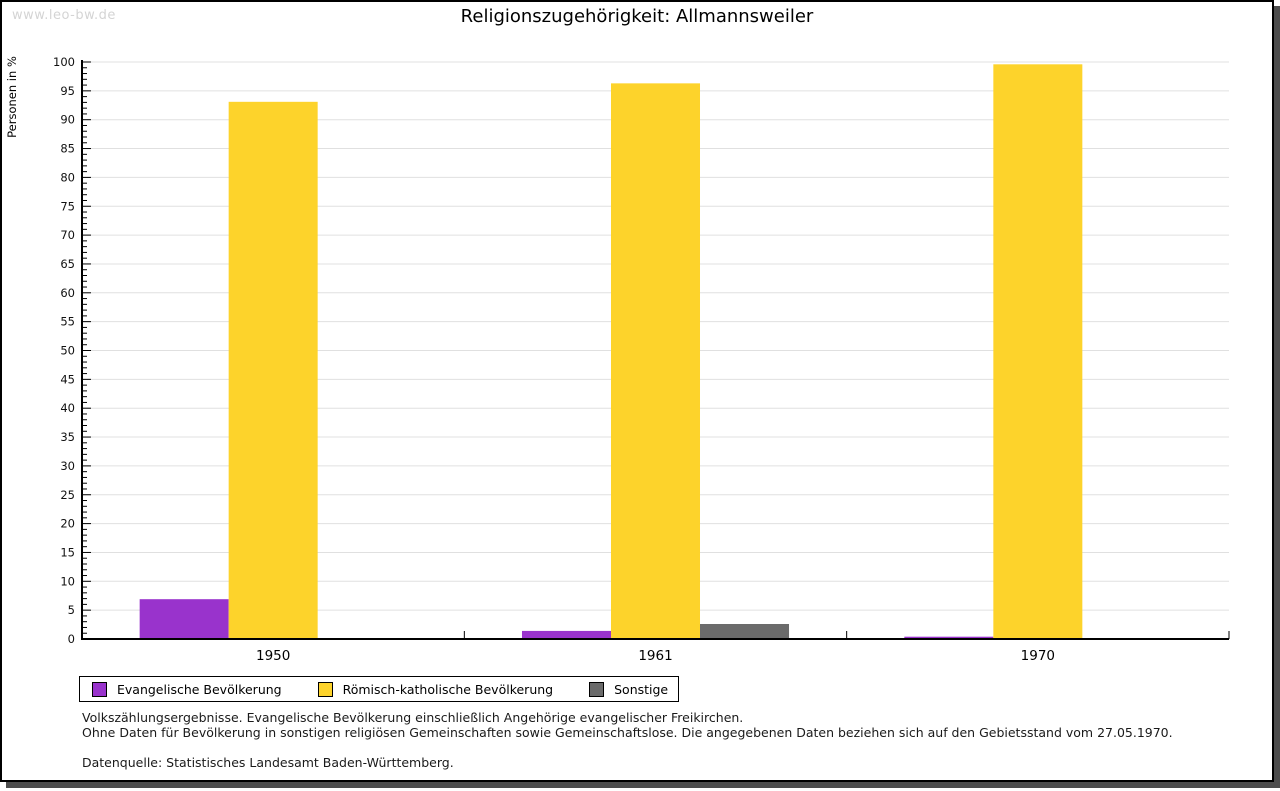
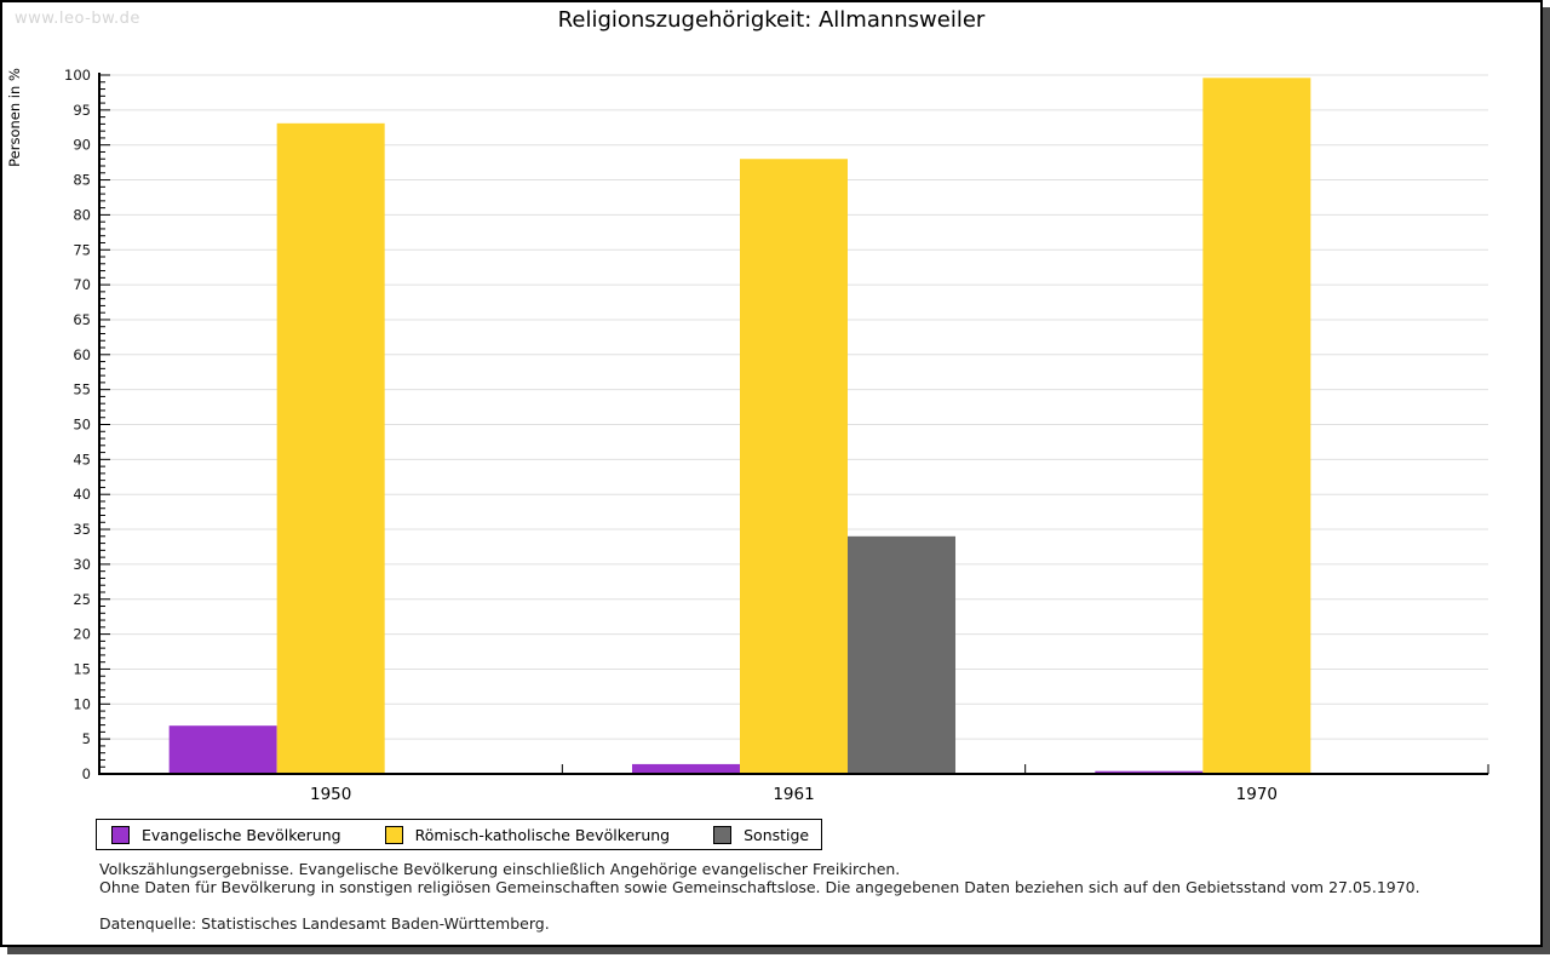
Römisch-katholische Bevölkerung/1961: 96 -> 88
Sonstige/1961: 3 -> 34
